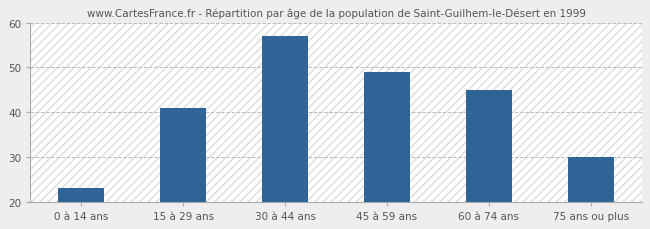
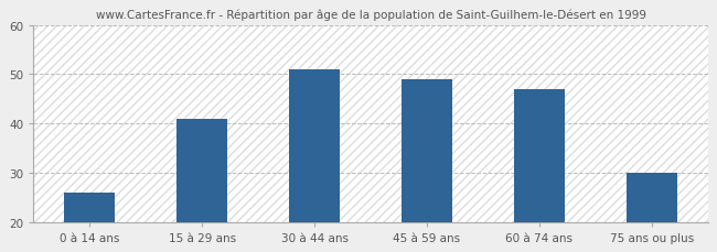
0 à 14 ans: 23 -> 26
30 à 44 ans: 57 -> 51
60 à 74 ans: 45 -> 47
